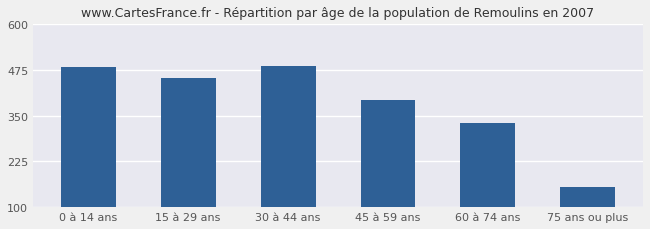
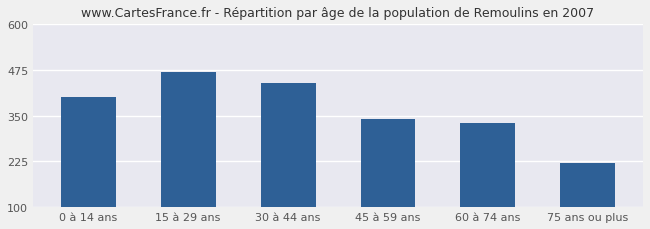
0 à 14 ans: 484 -> 400
15 à 29 ans: 453 -> 470
30 à 44 ans: 487 -> 440
45 à 59 ans: 392 -> 340
75 ans ou plus: 155 -> 220
